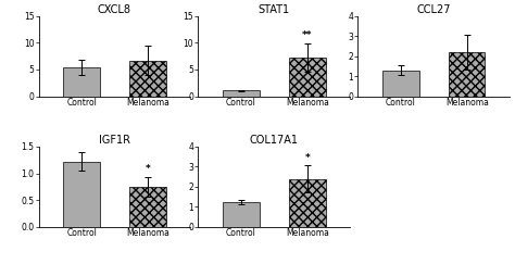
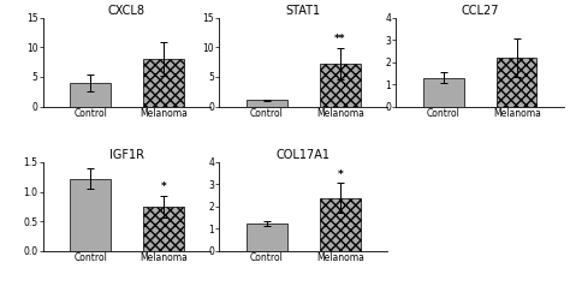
CXCL8/Control: 5.4 -> 4.0
CXCL8/Melanoma: 6.7 -> 8.0
